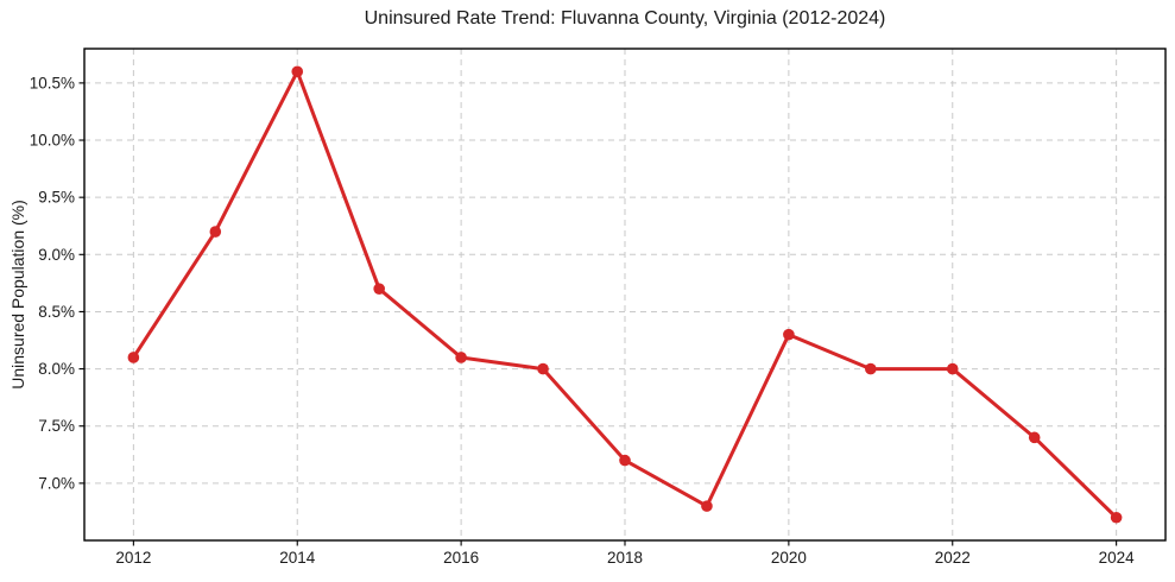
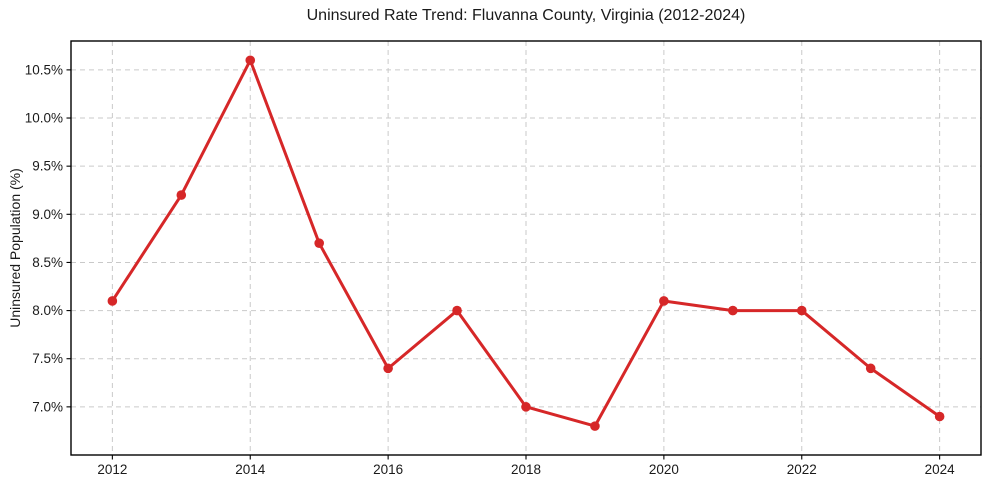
2016: 8.1% -> 7.4%
2018: 7.2% -> 7.0%
2020: 8.3% -> 8.1%
2024: 6.7% -> 6.9%
